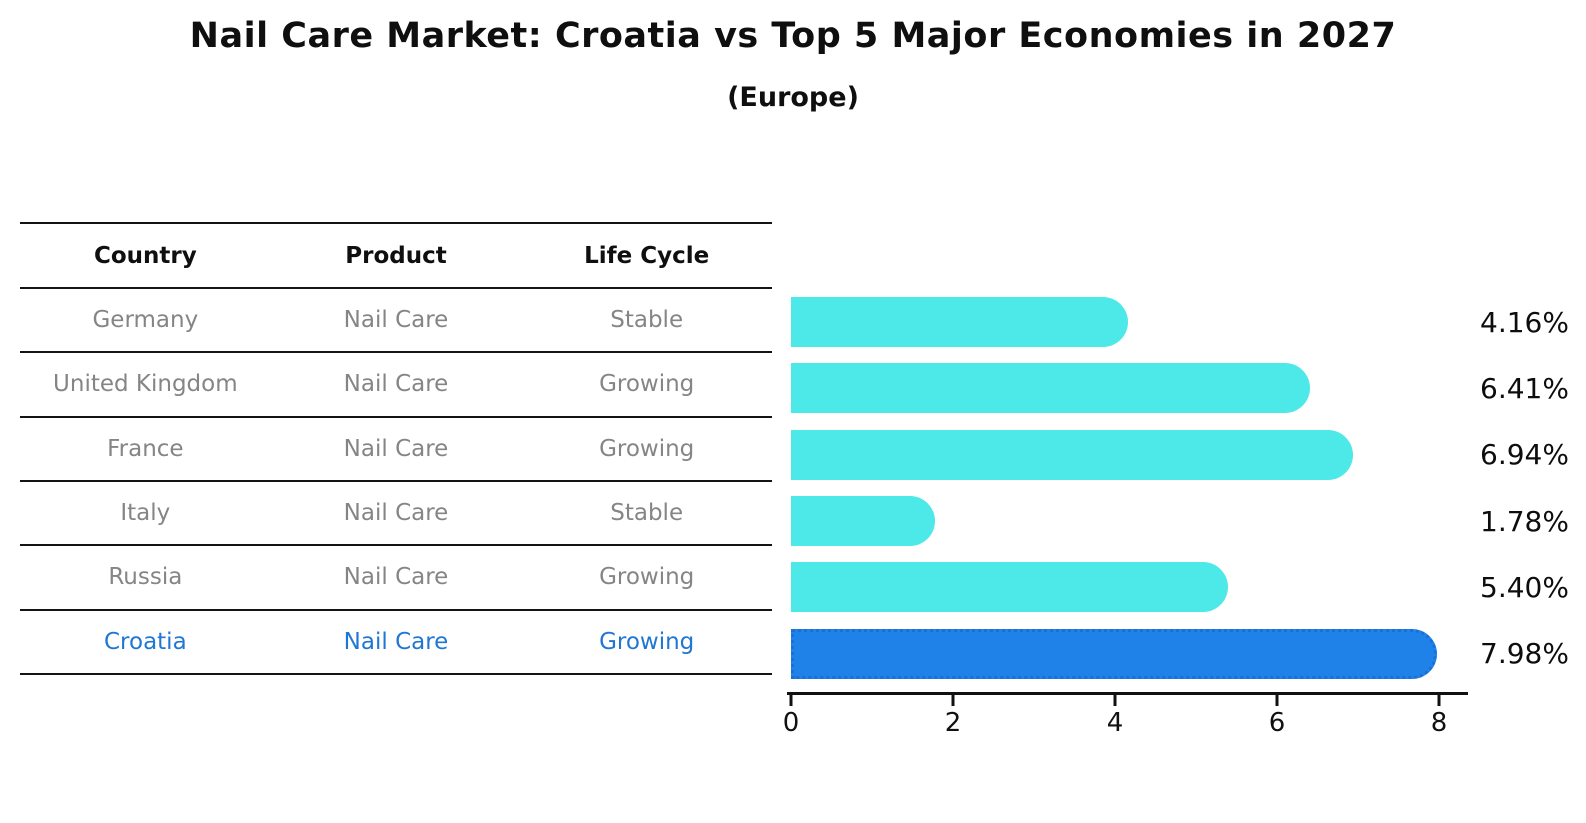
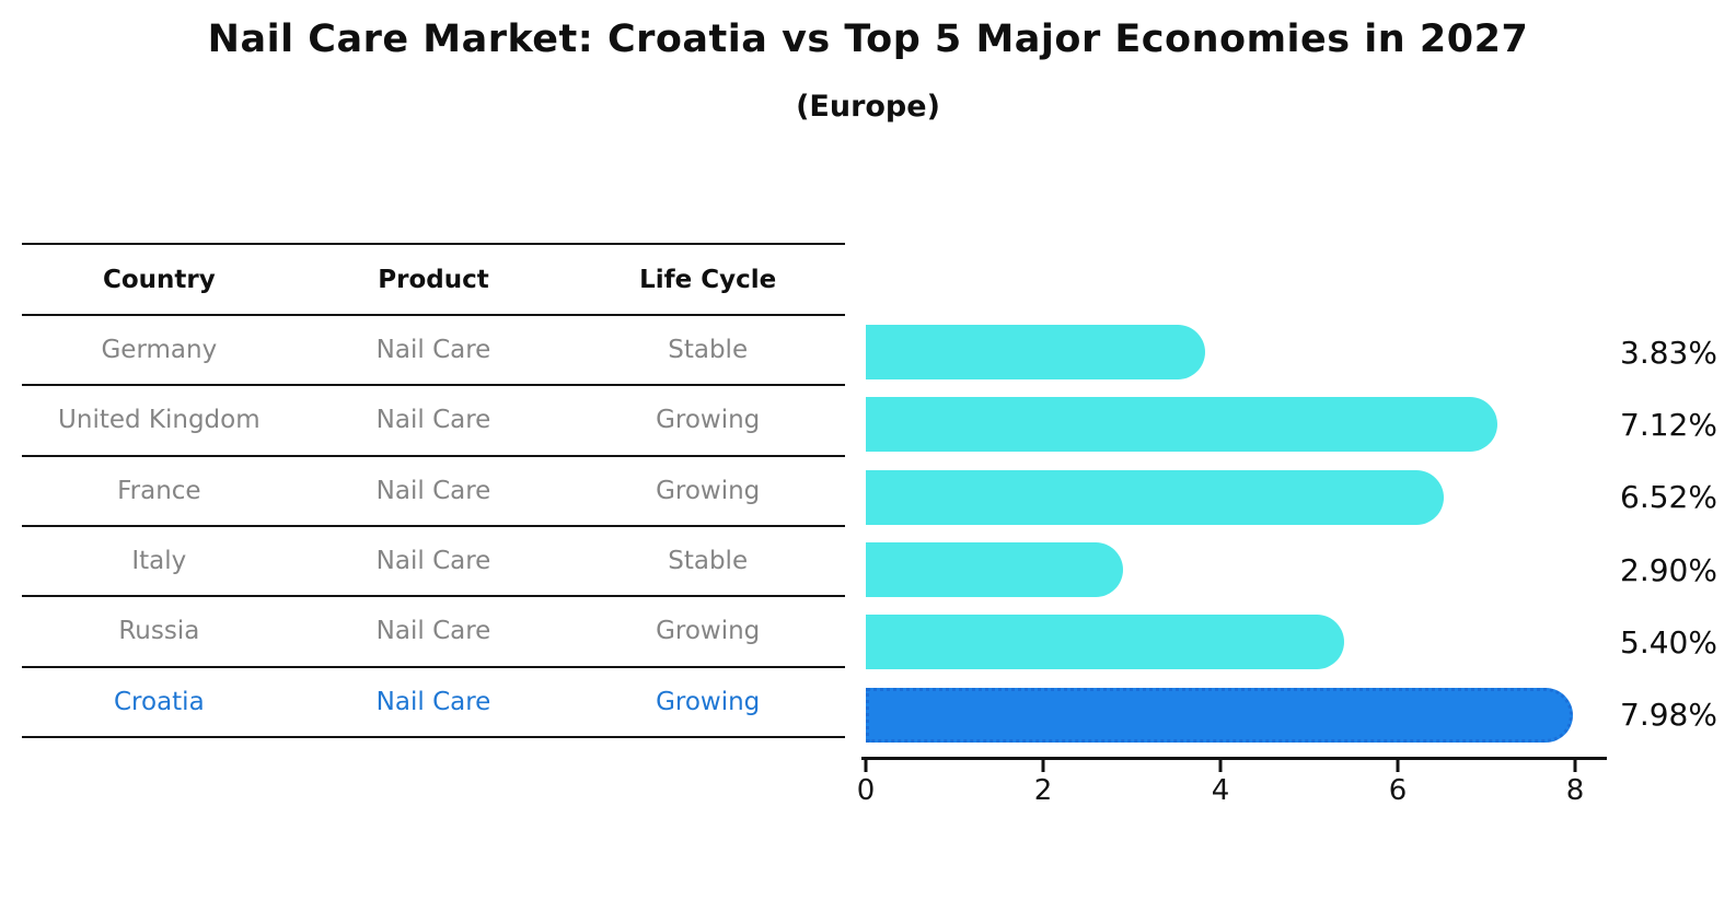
Germany: 4.16% -> 3.83%
United Kingdom: 6.41% -> 7.12%
France: 6.94% -> 6.52%
Italy: 1.78% -> 2.90%
